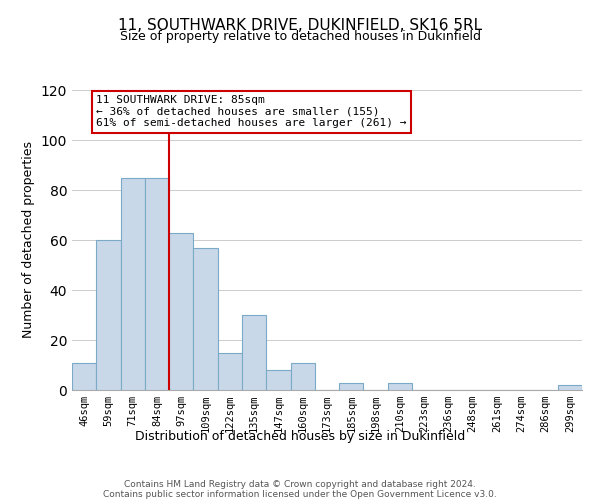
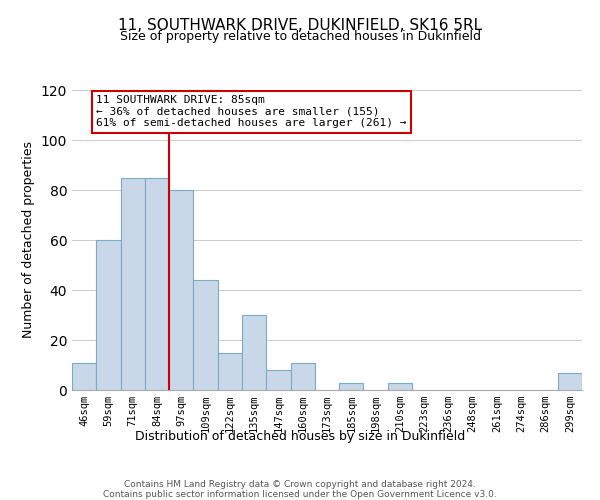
97sqm: 63 -> 80
109sqm: 57 -> 44
299sqm: 2 -> 7
